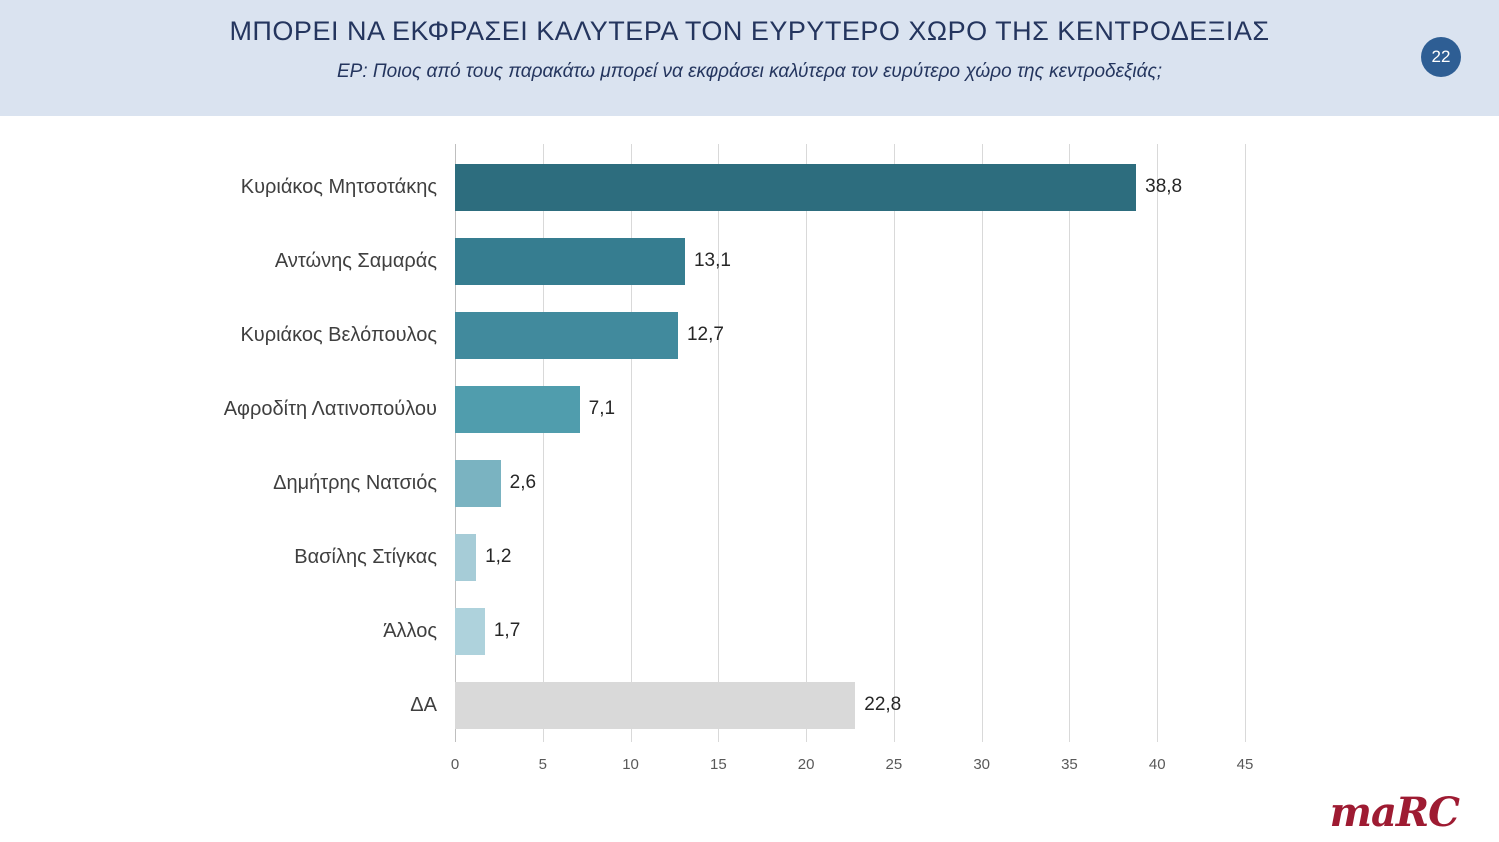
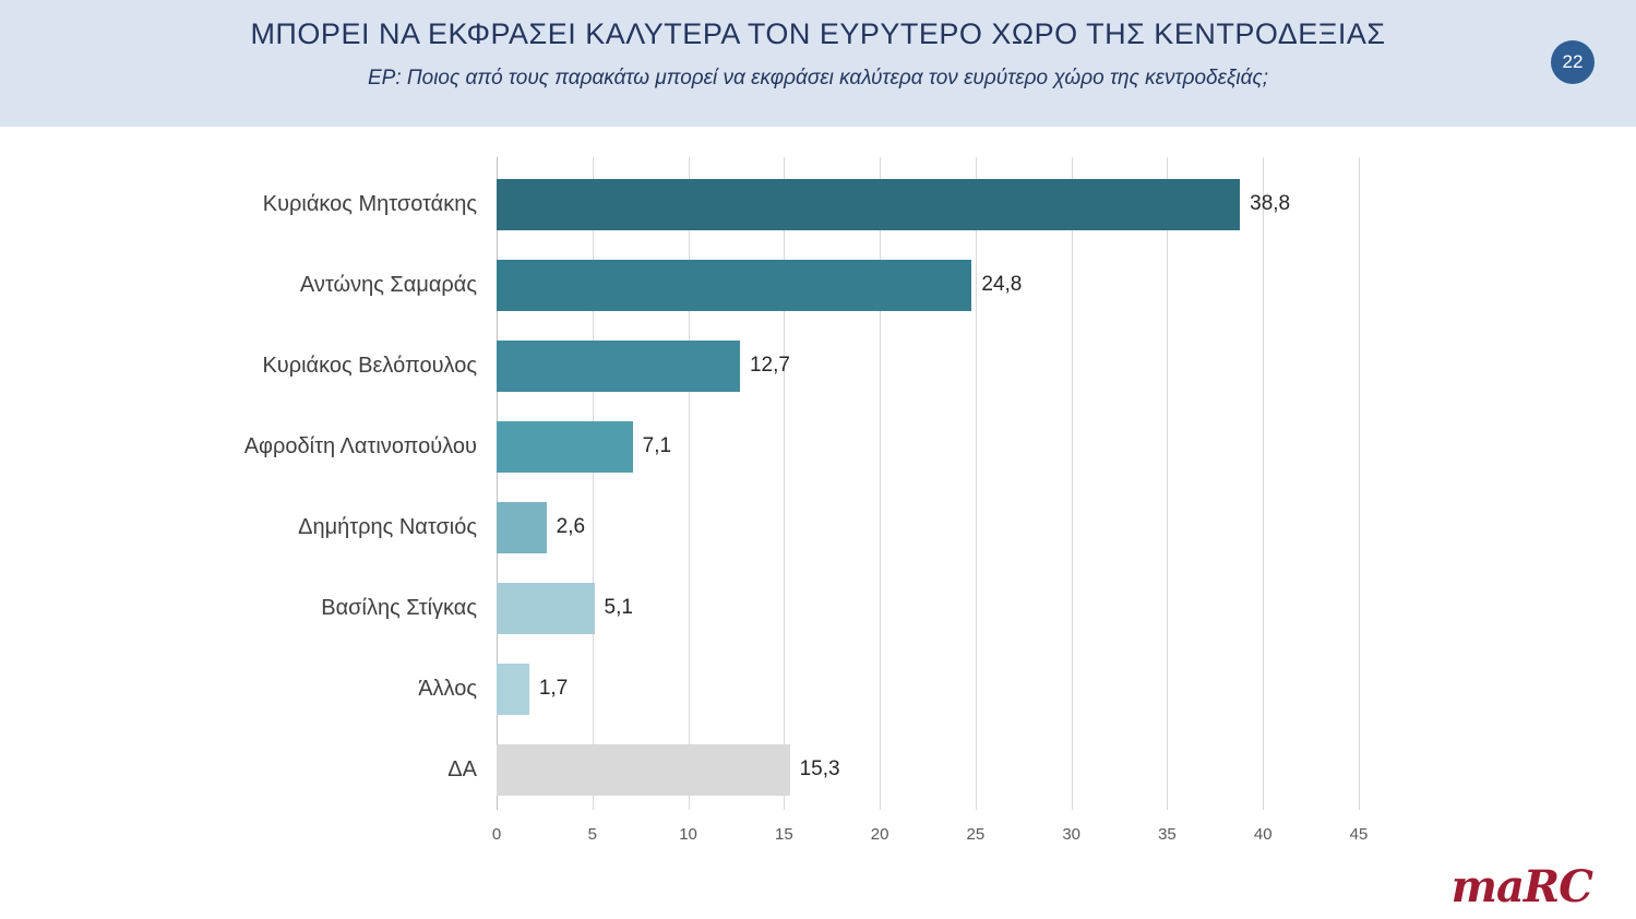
Αντώνης Σαμαράς: 13,1 -> 24,8
Βασίλης Στίγκας: 1,2 -> 5,1
ΔΑ: 22,8 -> 15,3
